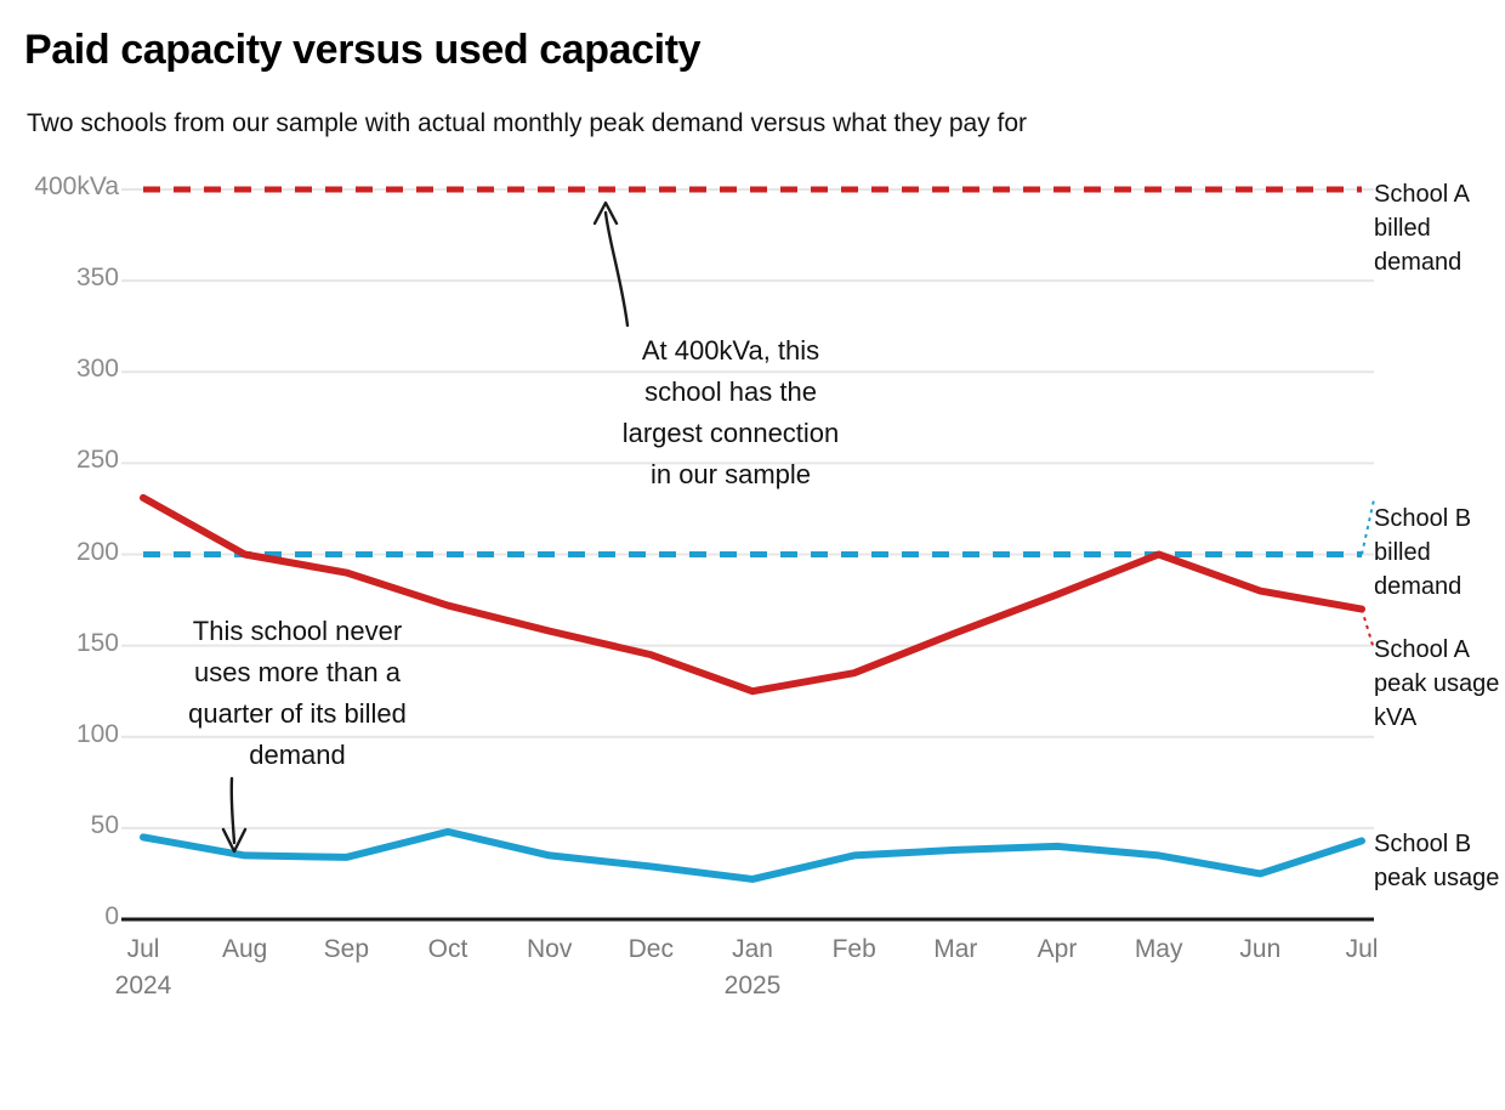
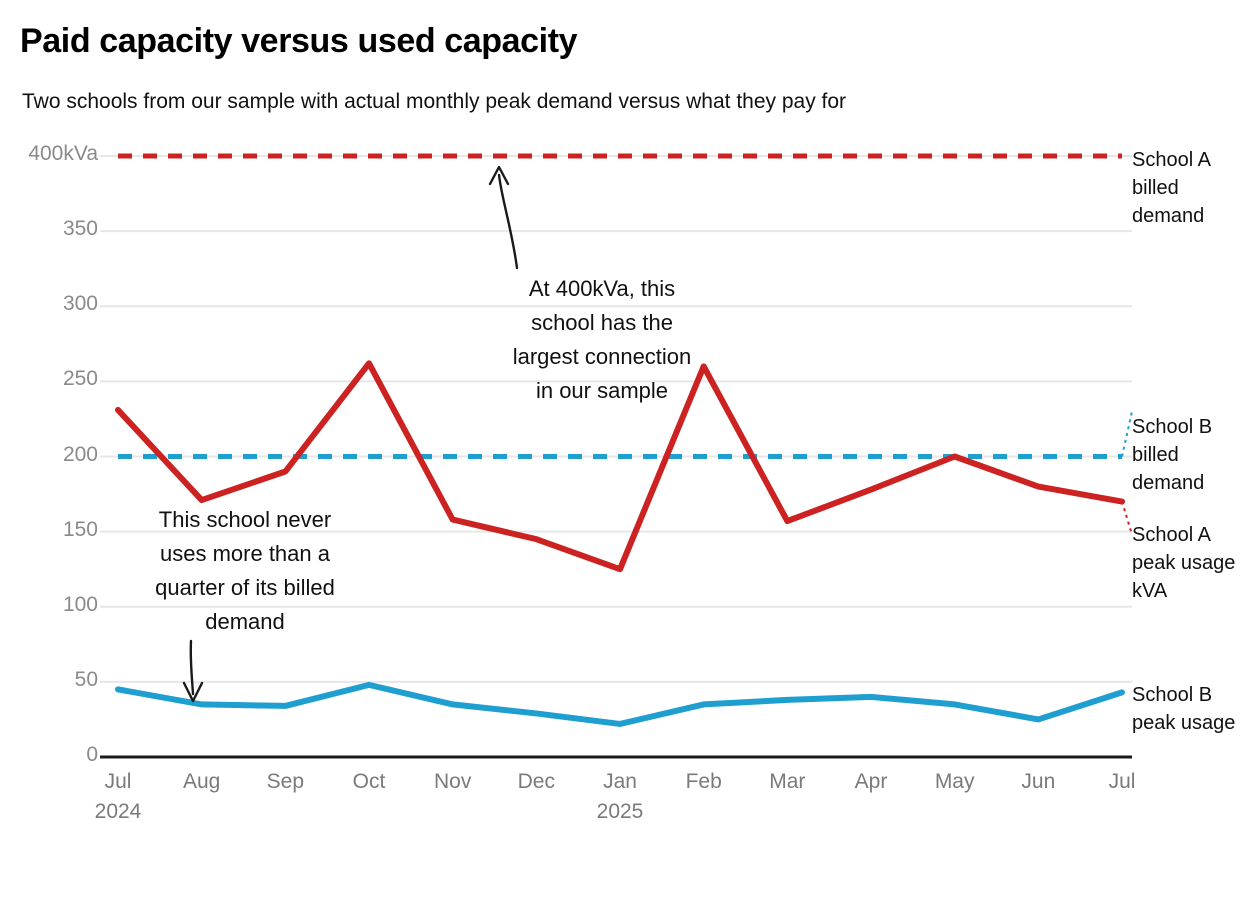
School A peak usage kVA/Aug: 200 -> 171
School A peak usage kVA/Oct: 172 -> 262
School A peak usage kVA/Feb: 135 -> 260
